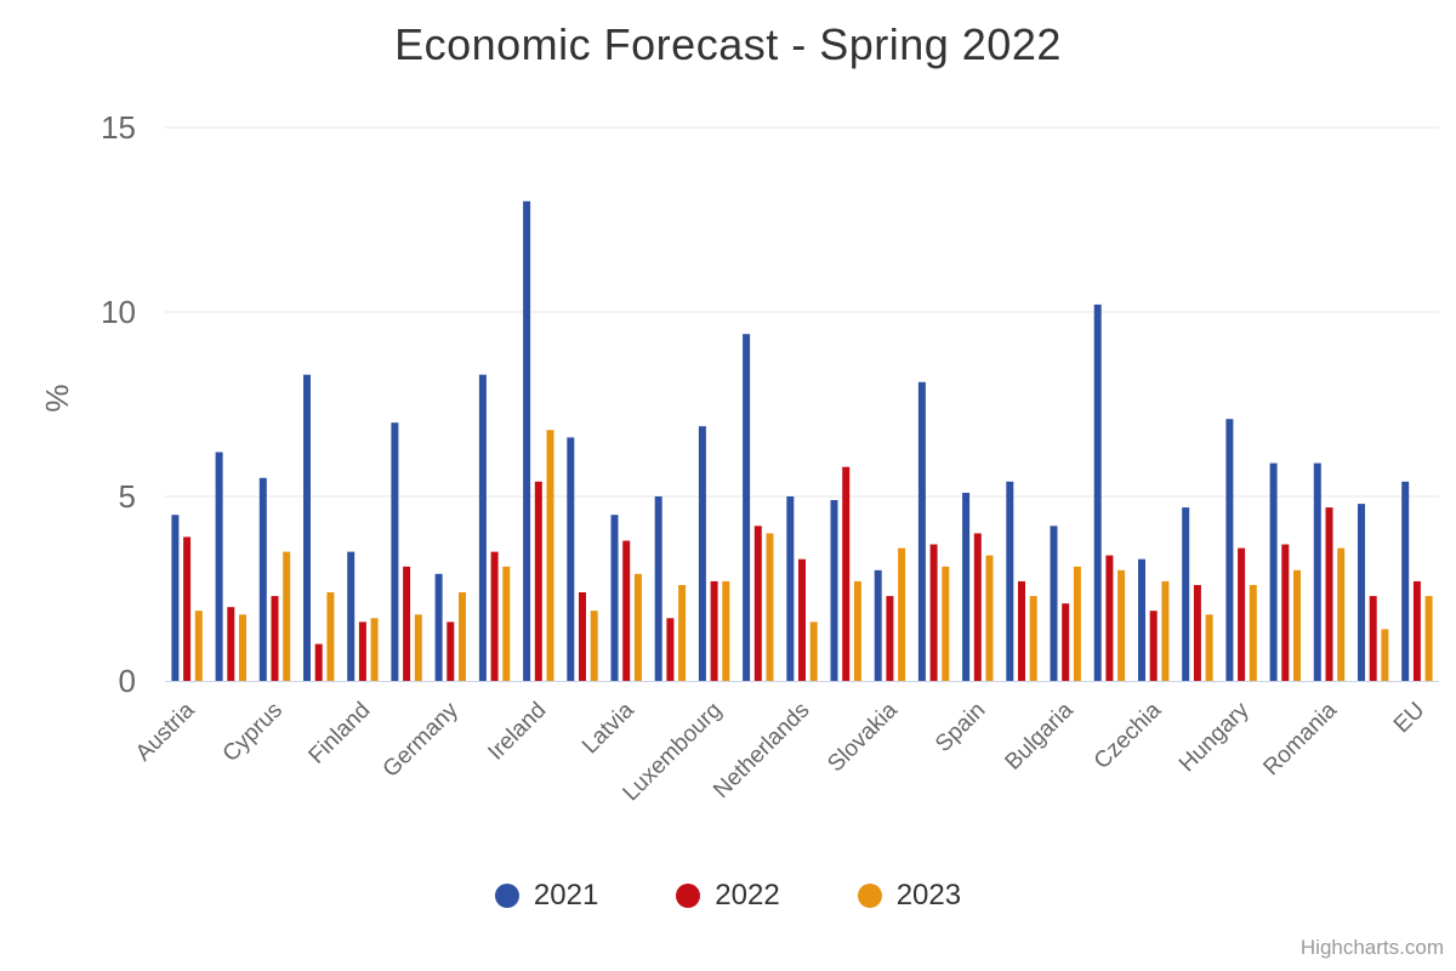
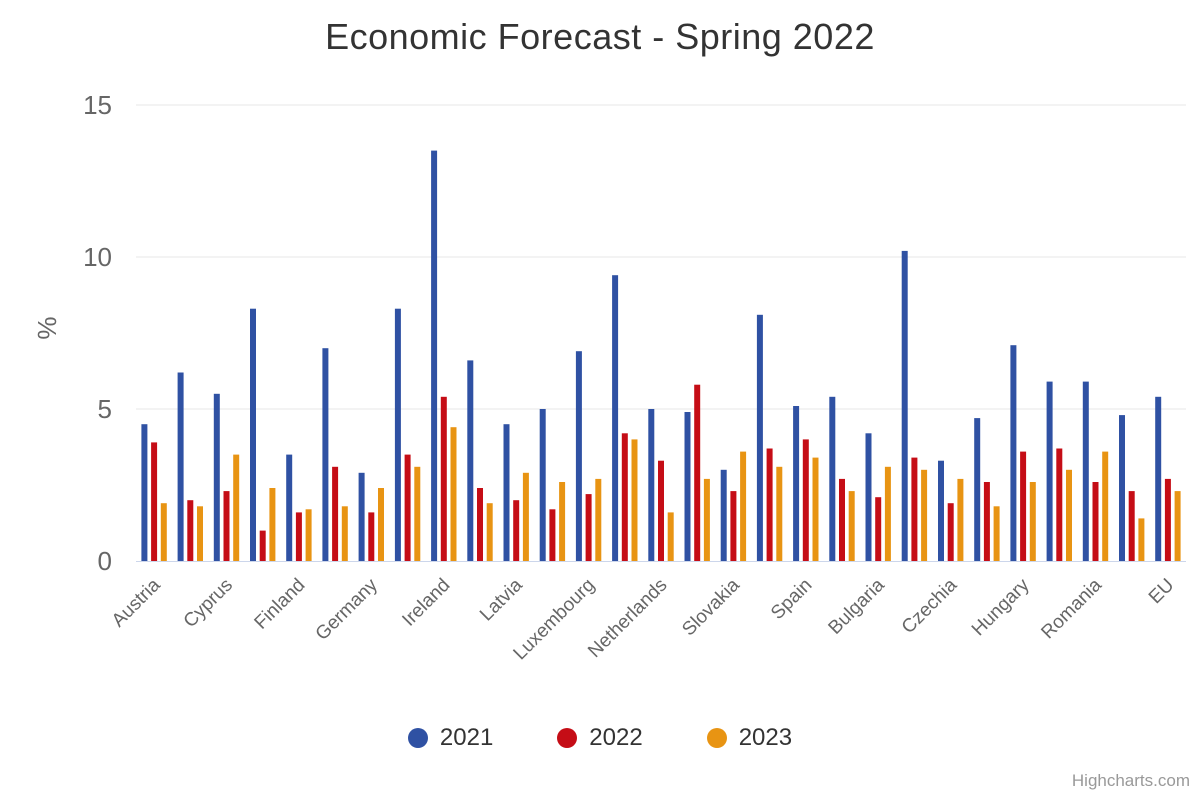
2021/Ireland: 13.0 -> 13.5
2023/Ireland: 6.8 -> 4.4
2022/Latvia: 3.8 -> 2.0
2022/Luxembourg: 2.7 -> 2.2
2022/Romania: 4.7 -> 2.6
